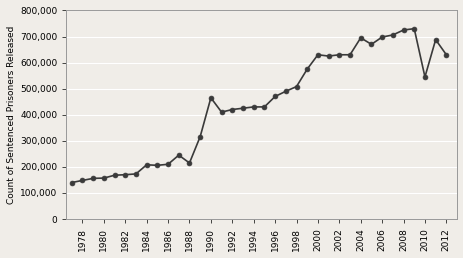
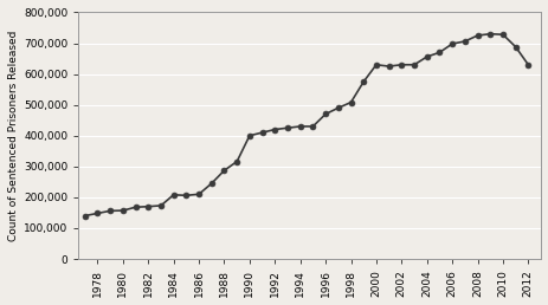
1988: 215,000 -> 287,000
1990: 465,000 -> 400,000
2004: 695,000 -> 656,000
2010: 545,000 -> 728,000
